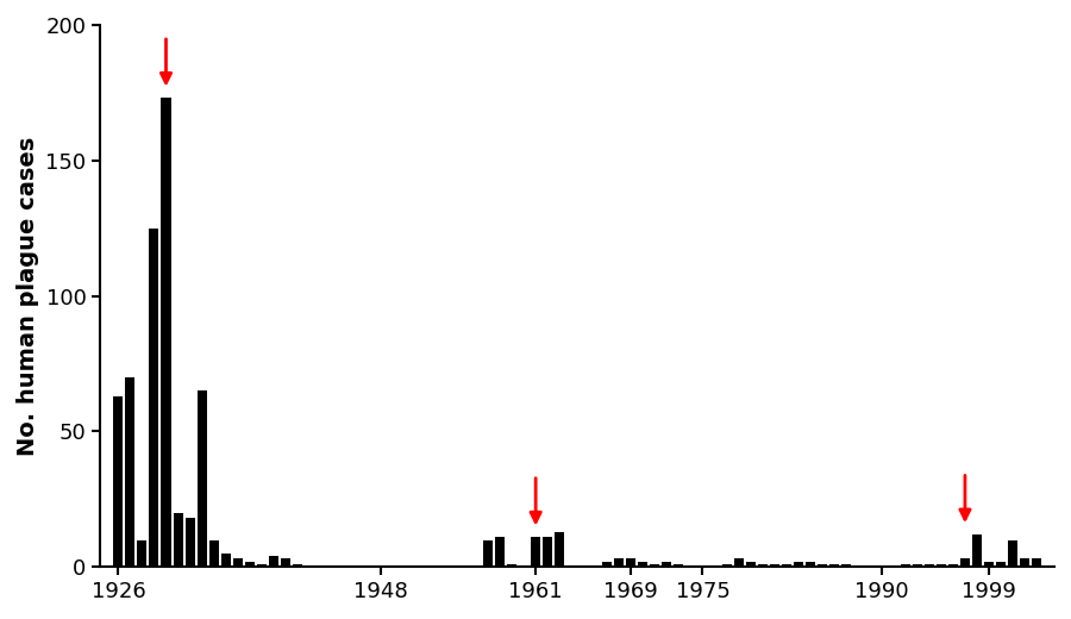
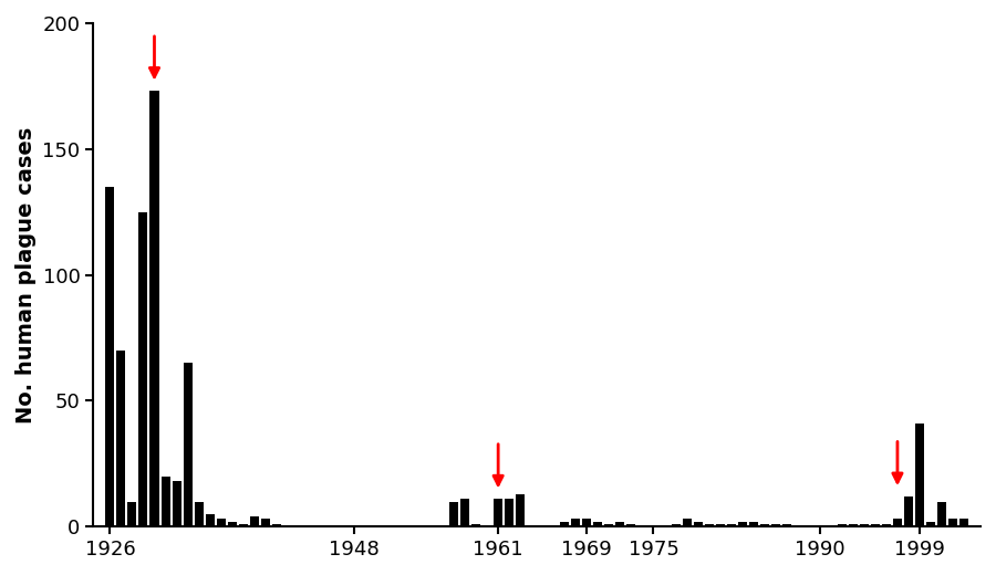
1926: 63 -> 135
1999: 2 -> 41
